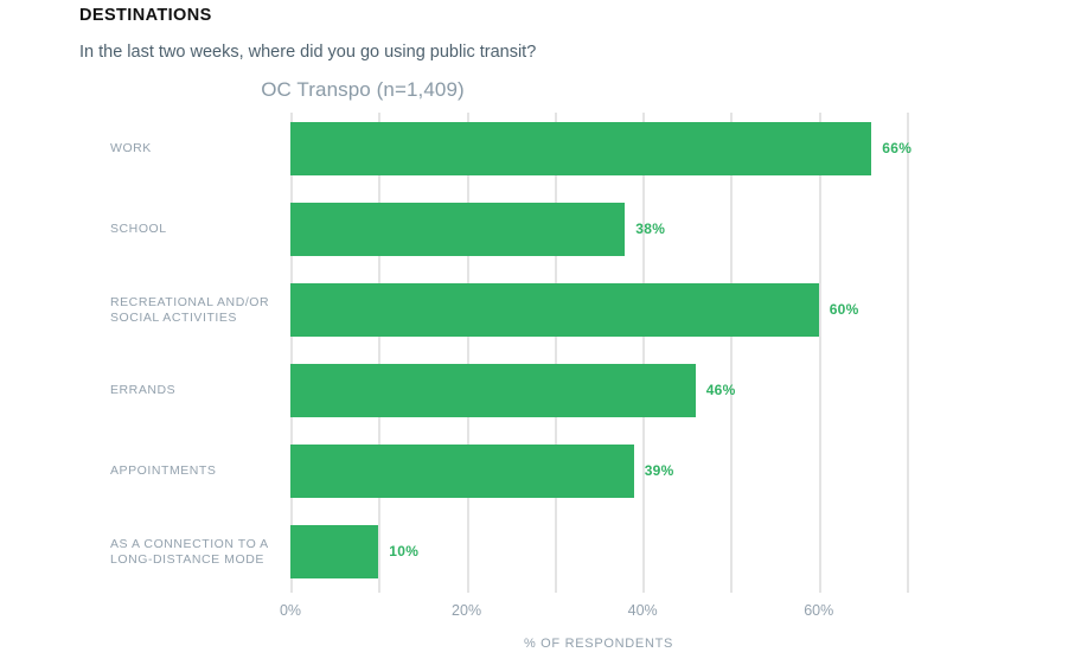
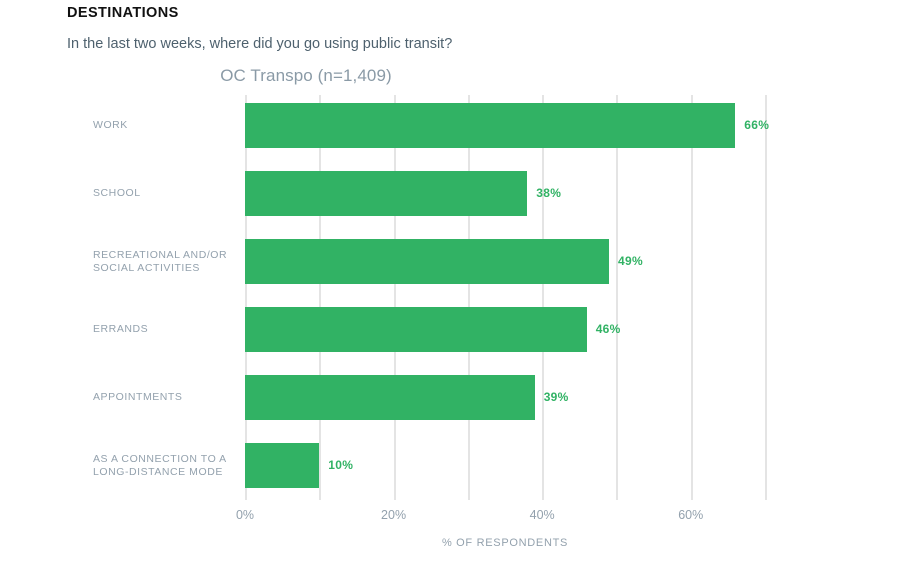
RECREATIONAL AND/OR SOCIAL ACTIVITIES: 60% -> 49%
